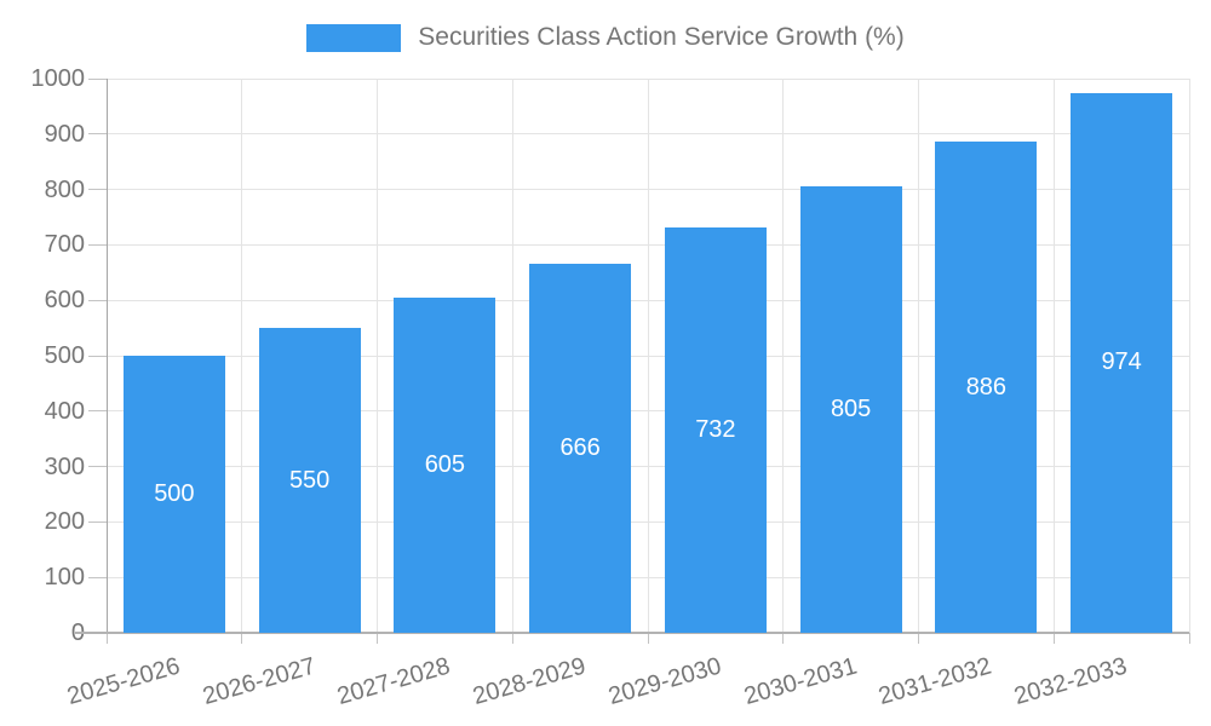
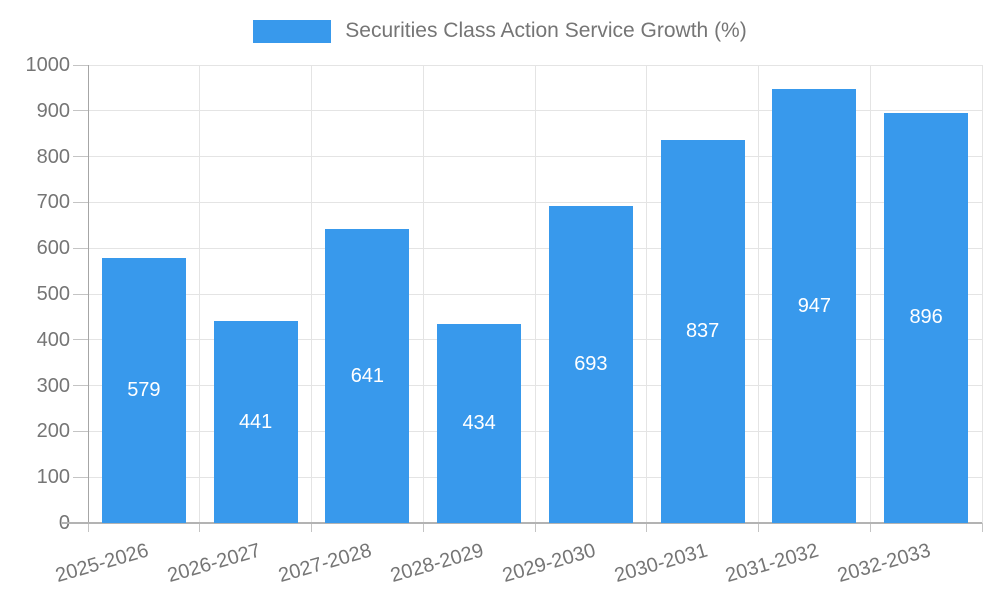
2025-2026: 500 -> 579
2026-2027: 550 -> 441
2027-2028: 605 -> 641
2028-2029: 666 -> 434
2029-2030: 732 -> 693
2030-2031: 805 -> 837
2031-2032: 886 -> 947
2032-2033: 974 -> 896
